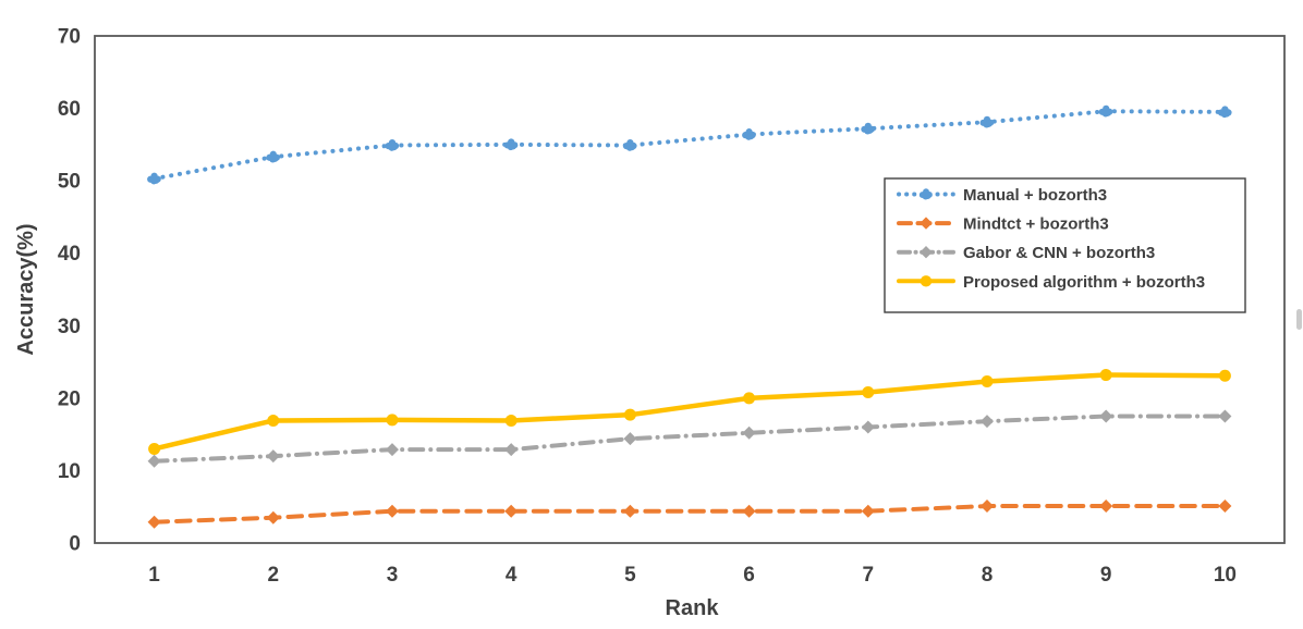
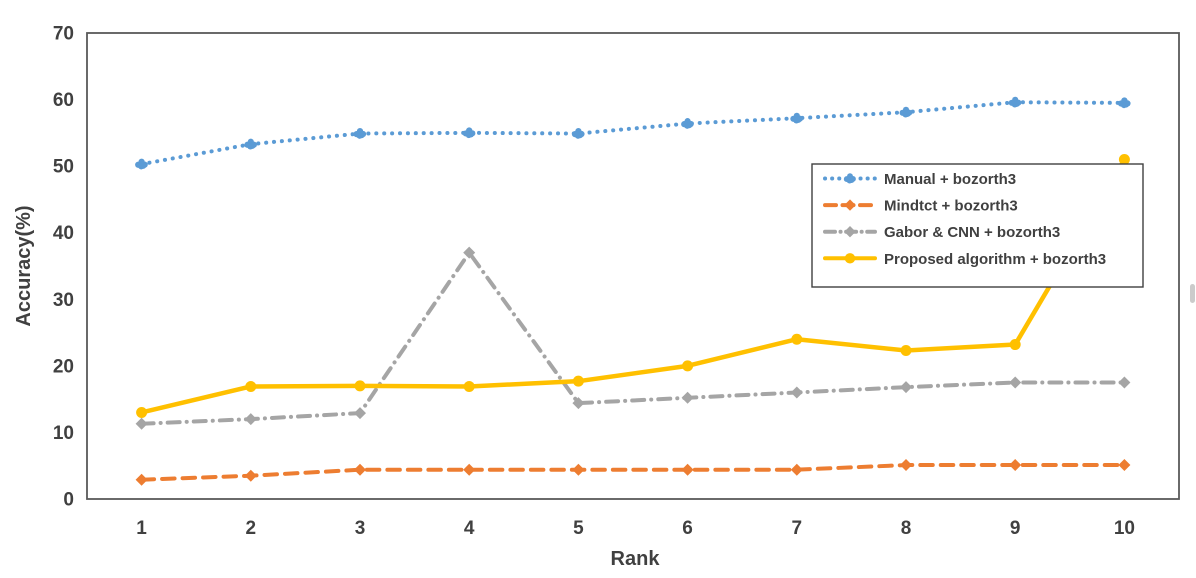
Gabor & CNN + bozorth3/4: 13 -> 37
Proposed algorithm + bozorth3/7: 21 -> 24
Proposed algorithm + bozorth3/10: 23 -> 51
